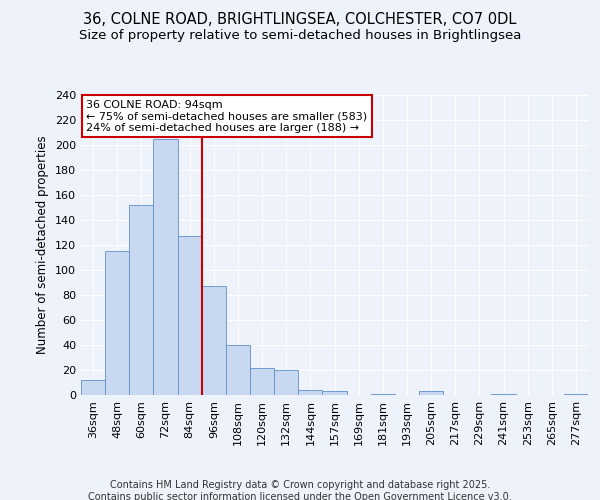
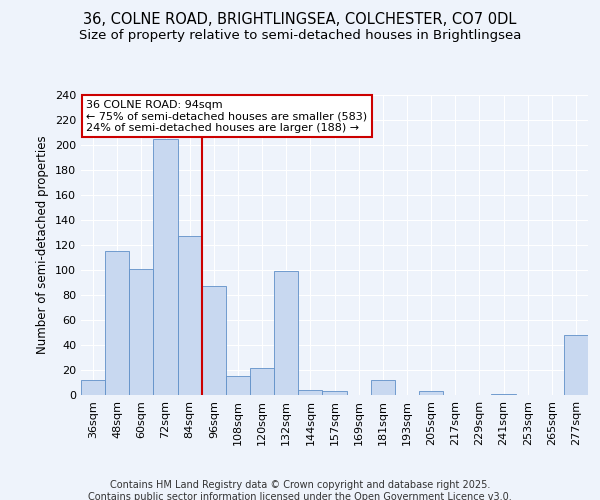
60sqm: 152 -> 101
108sqm: 40 -> 15
132sqm: 20 -> 99
181sqm: 1 -> 12
277sqm: 1 -> 48
